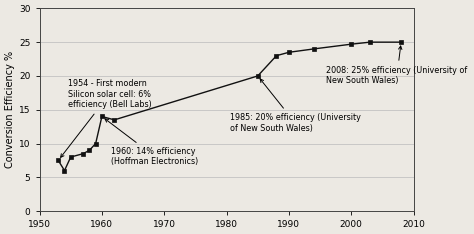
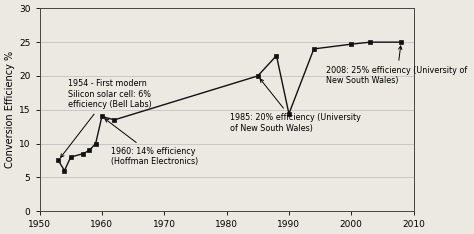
1990: 23.5 -> 14.4
